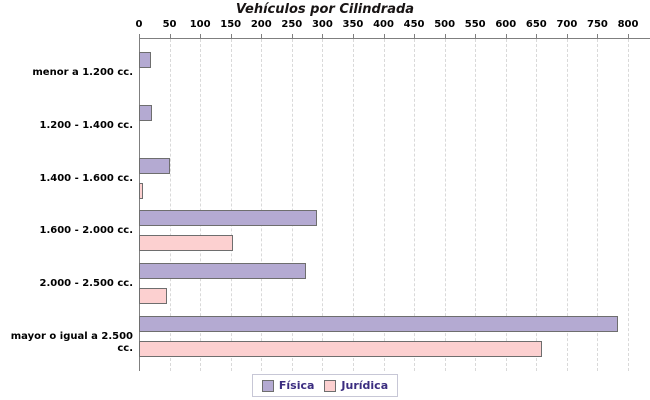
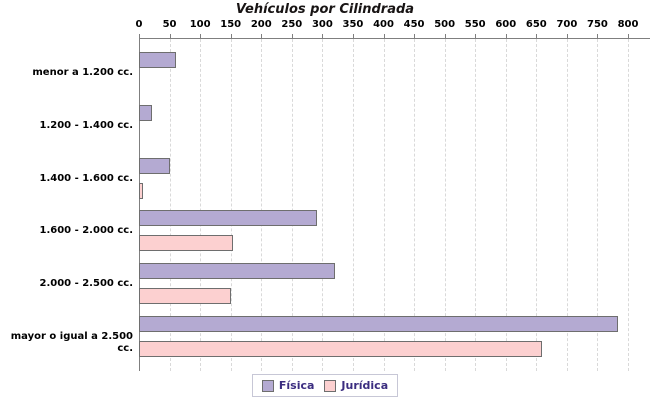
Física/menor a 1.200 cc.: 20 -> 60
Física/2.000 - 2.500 cc.: 270 -> 320
Jurídica/2.000 - 2.500 cc.: 40 -> 150
